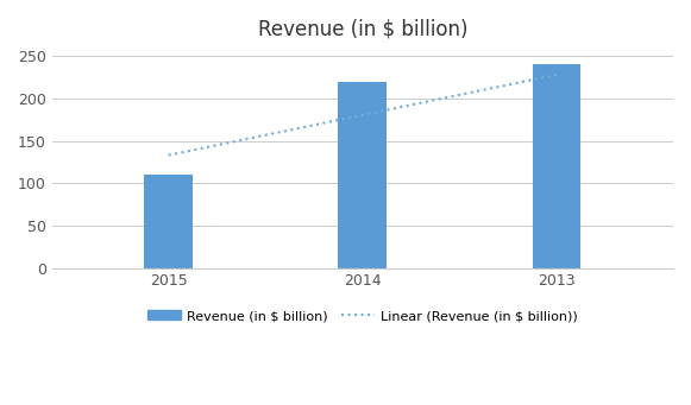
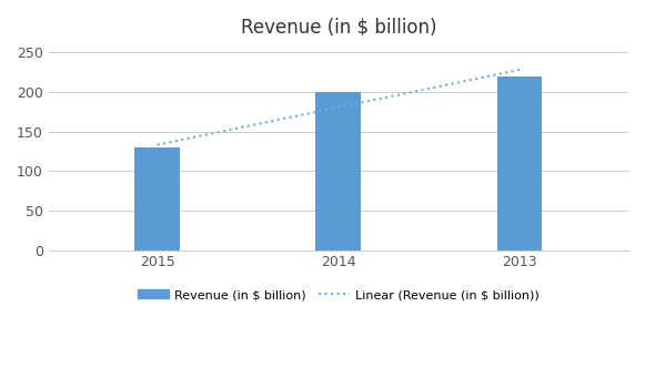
2015: 110 -> 130
2014: 220 -> 200
2013: 240 -> 220
